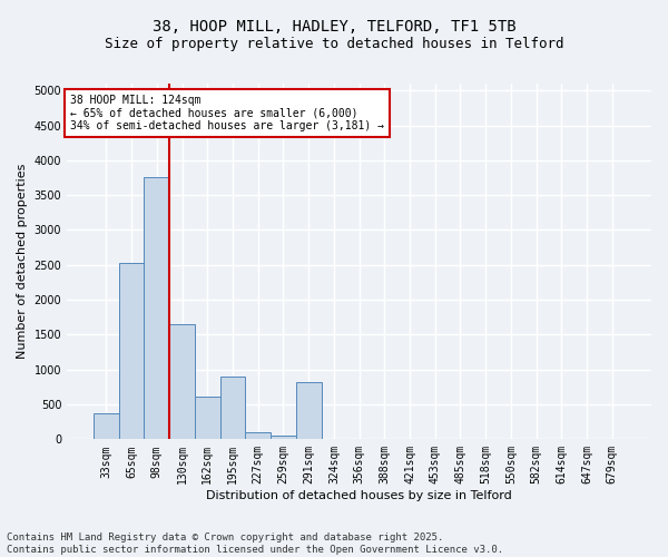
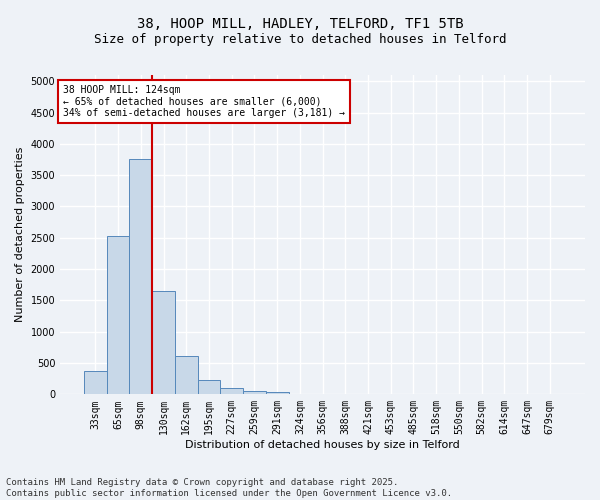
195sqm: 900 -> 230
291sqm: 820 -> 40
